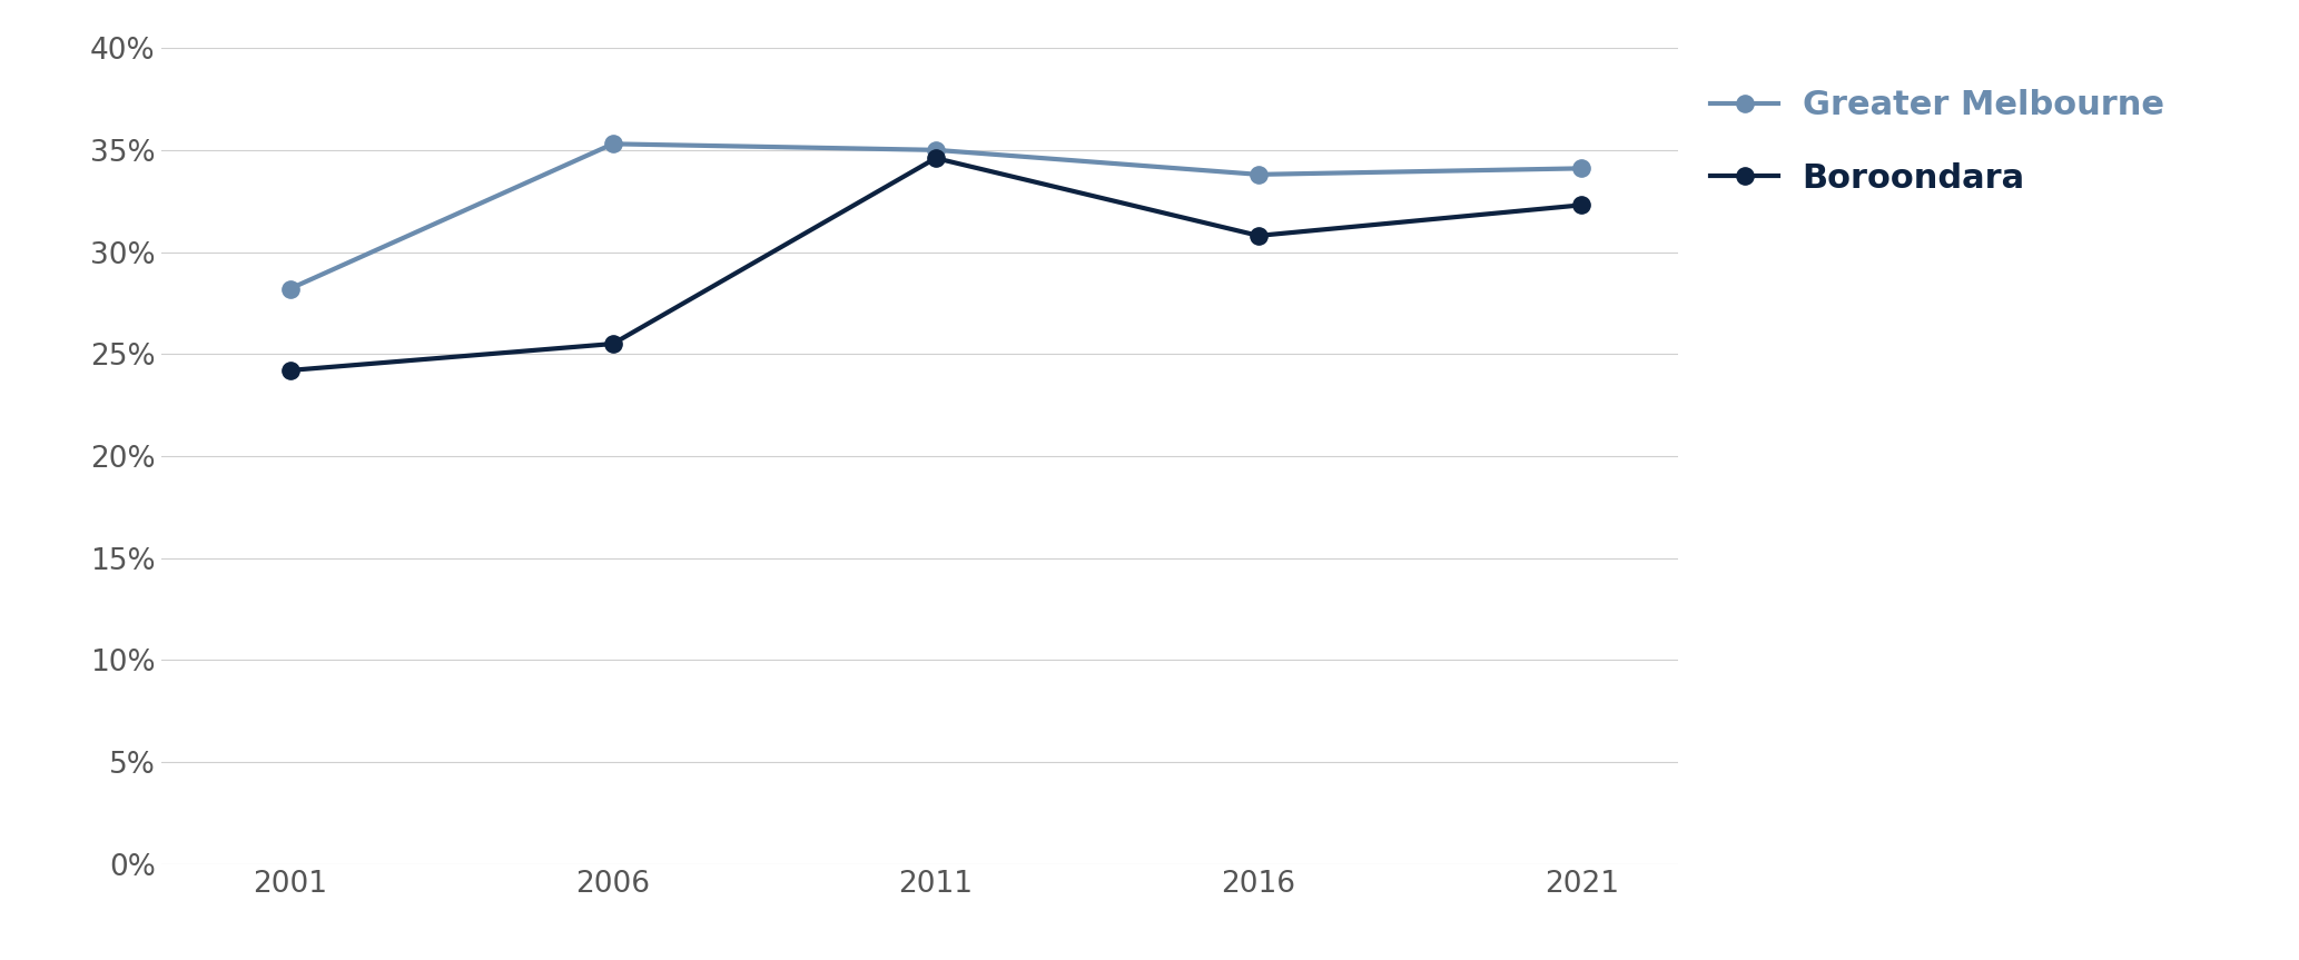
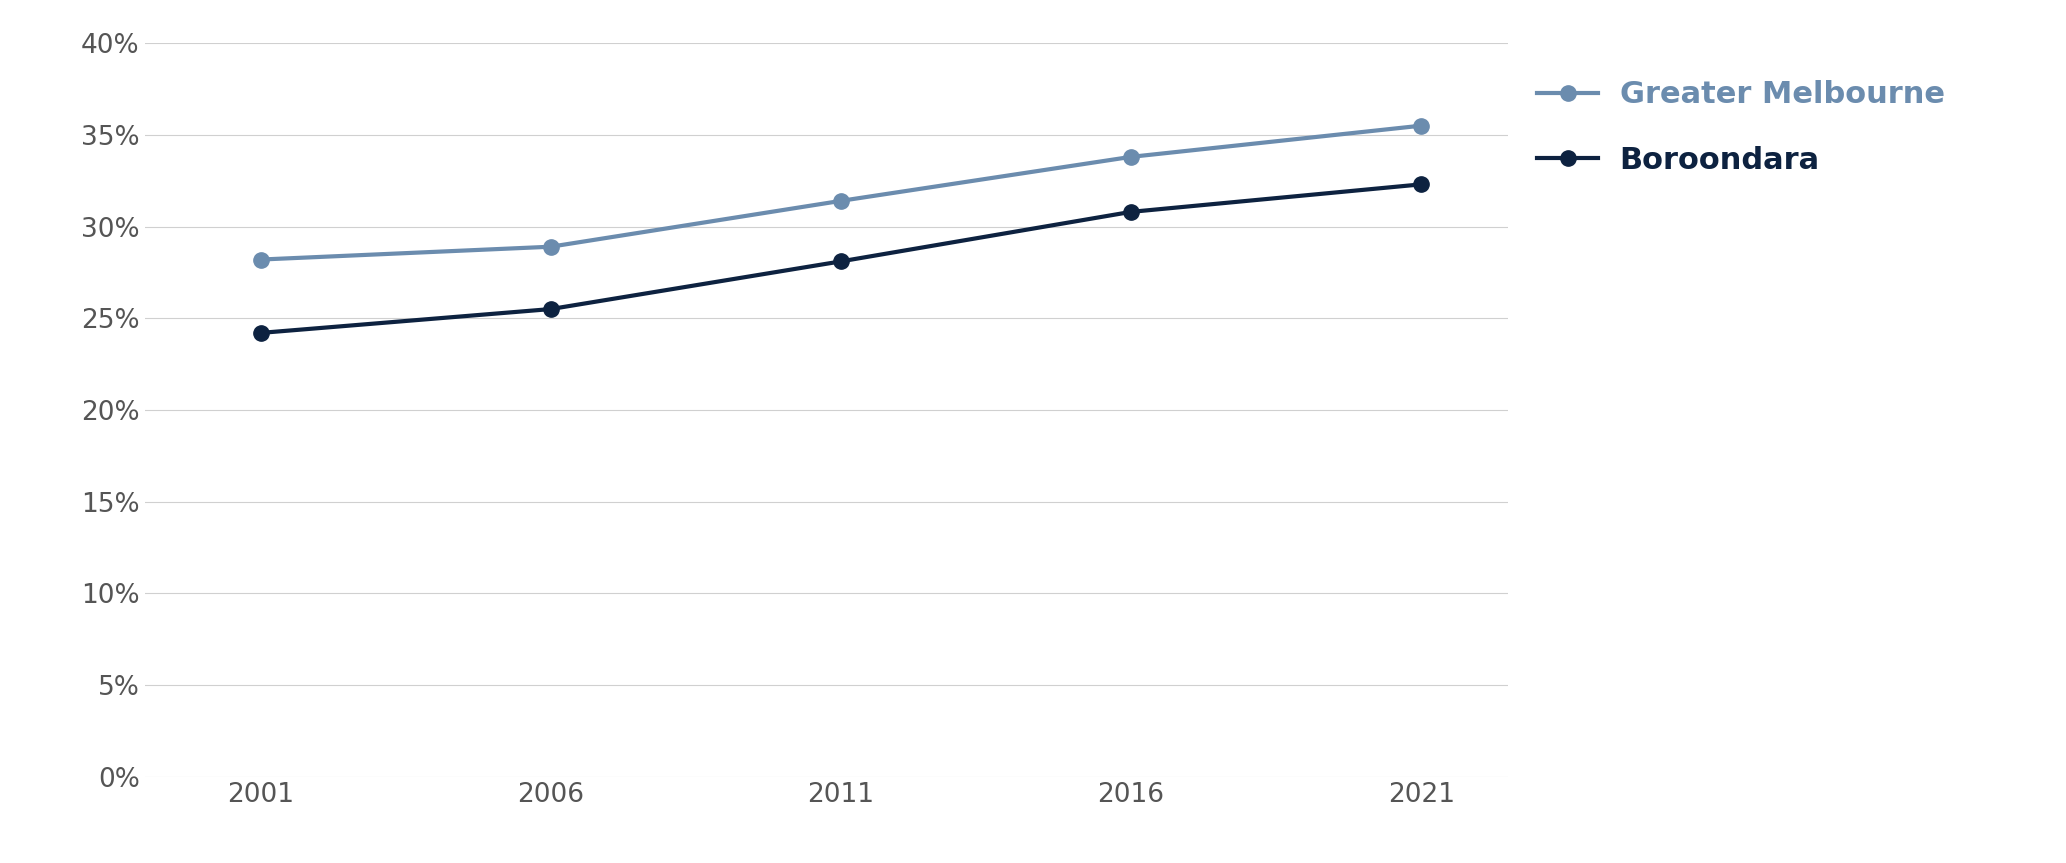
Greater Melbourne/2006: 35.3% -> 28.9%
Greater Melbourne/2011: 35.0% -> 31.4%
Boroondara/2011: 34.6% -> 28.1%
Greater Melbourne/2021: 34.1% -> 35.5%
